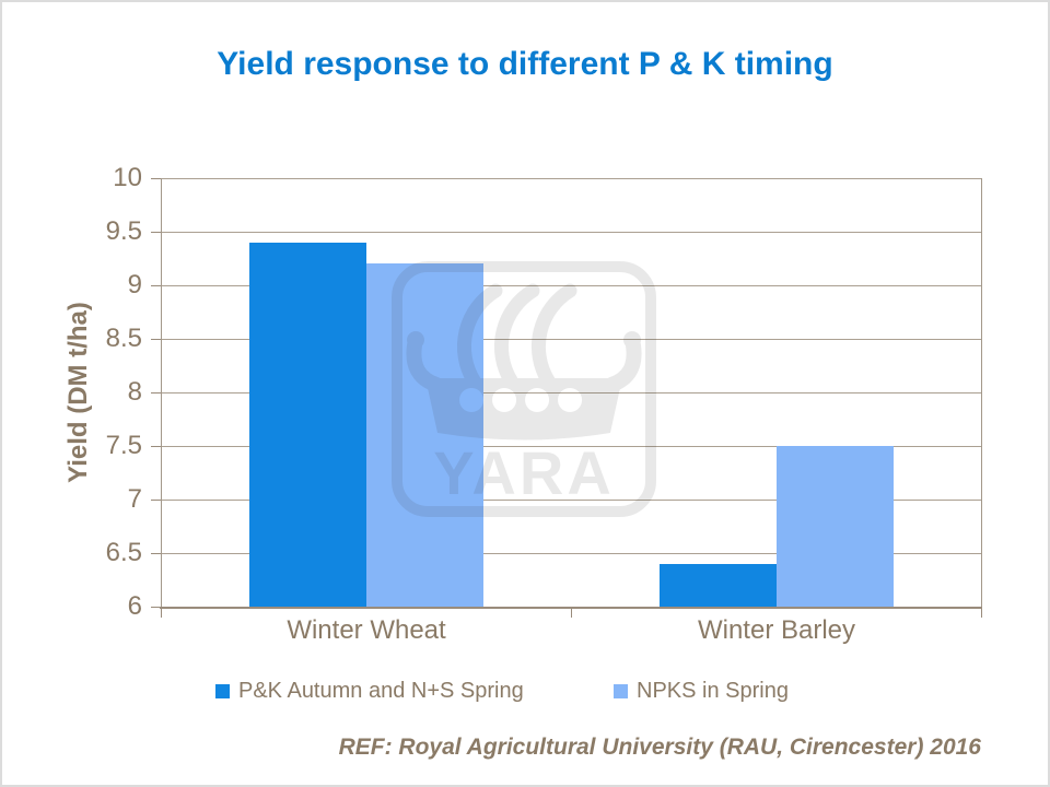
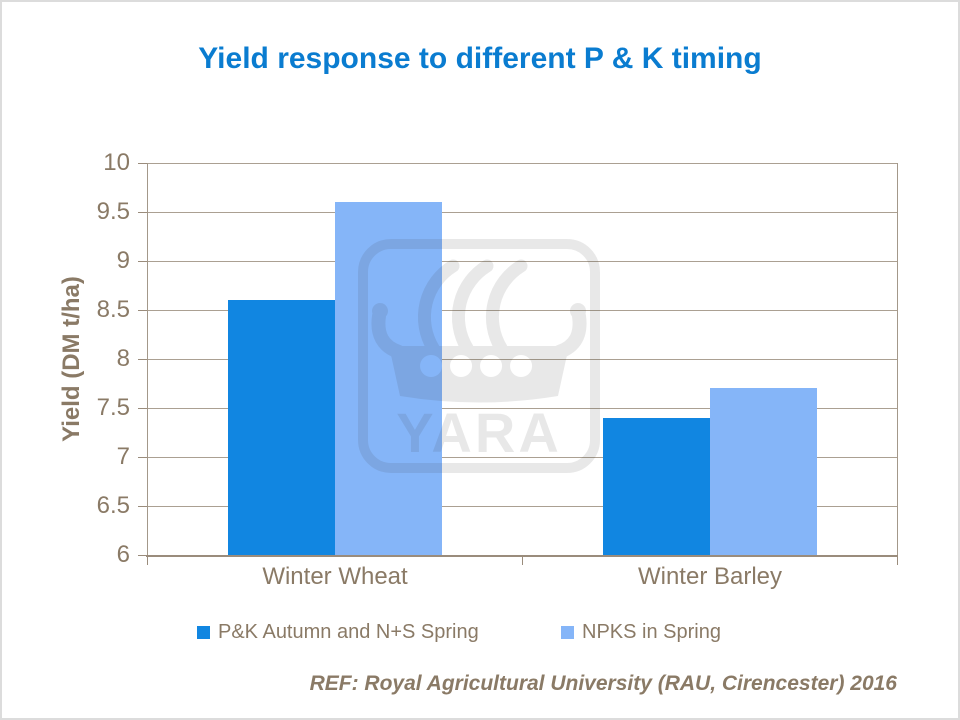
P&K Autumn and N+S Spring/Winter Wheat: 9.4 -> 8.6
NPKS in Spring/Winter Wheat: 9.2 -> 9.6
P&K Autumn and N+S Spring/Winter Barley: 6.4 -> 7.4
NPKS in Spring/Winter Barley: 7.5 -> 7.7
